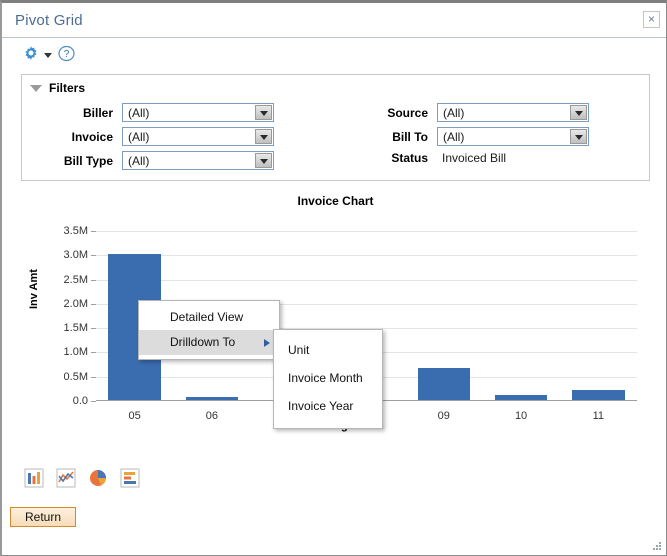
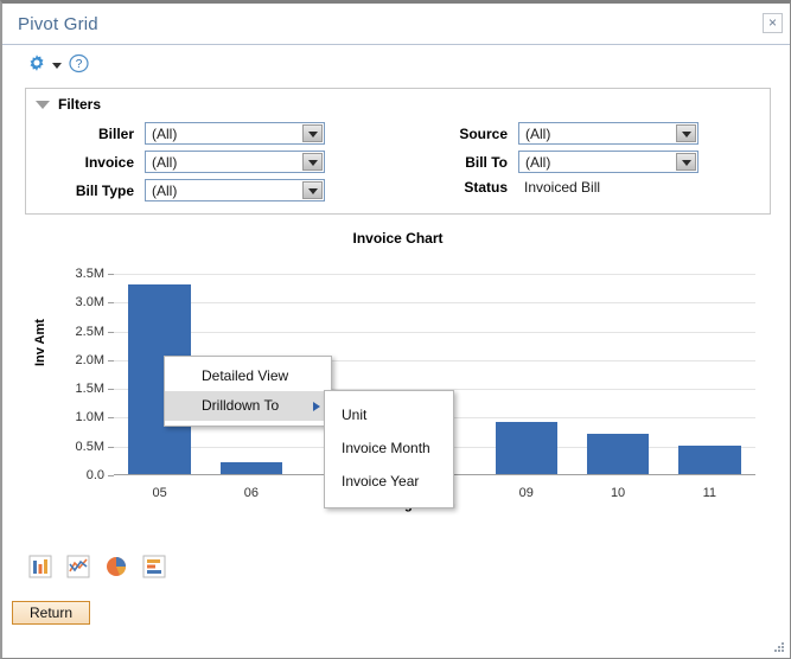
05: 3.0M -> 3.3M
06: 0.1M -> 0.2M
09: 0.6M -> 0.9M
10: 0.1M -> 0.7M
11: 0.2M -> 0.5M
